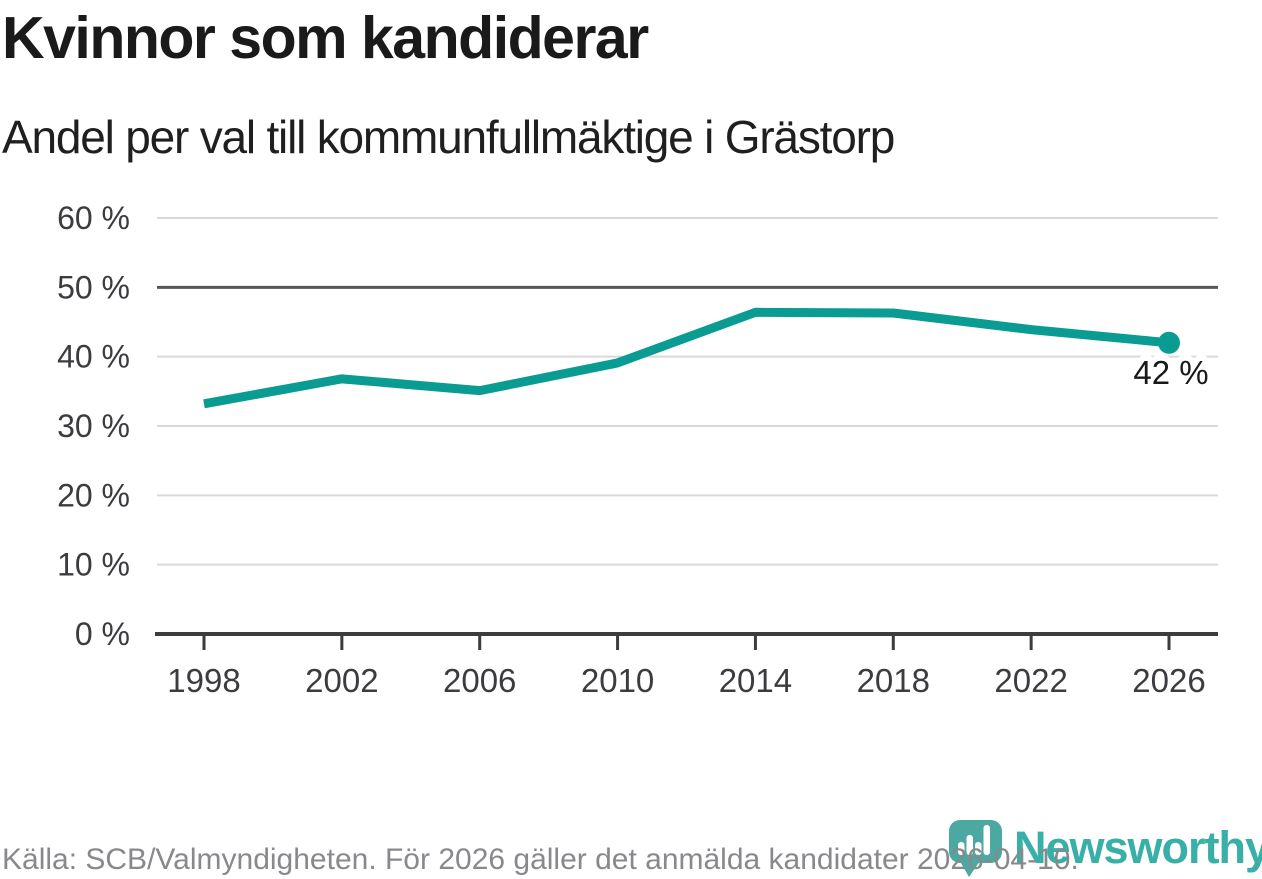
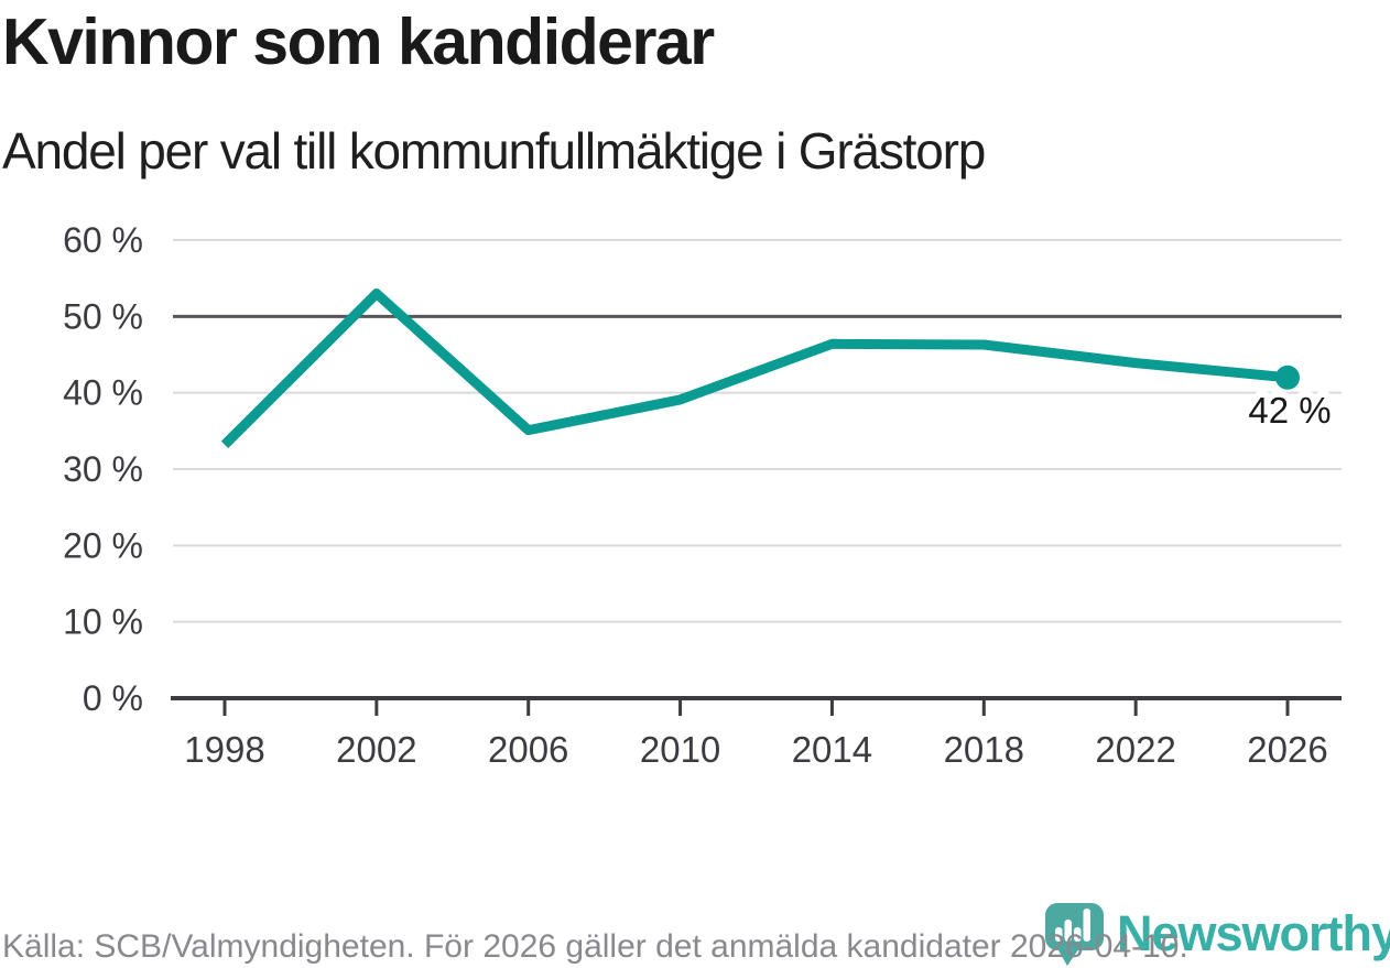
2002: 37% -> 53%
